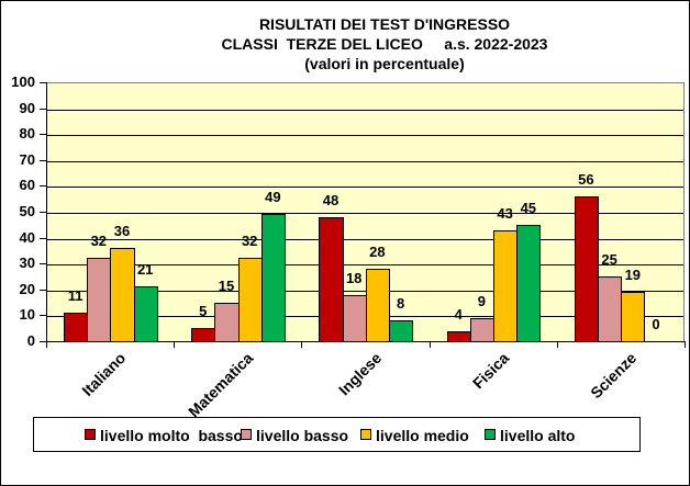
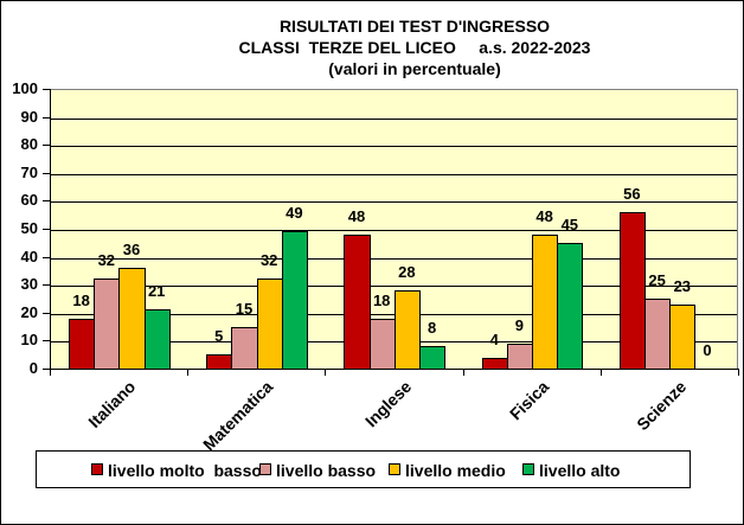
livello molto basso/Italiano: 11 -> 18
livello medio/Fisica: 43 -> 48
livello medio/Scienze: 19 -> 23
